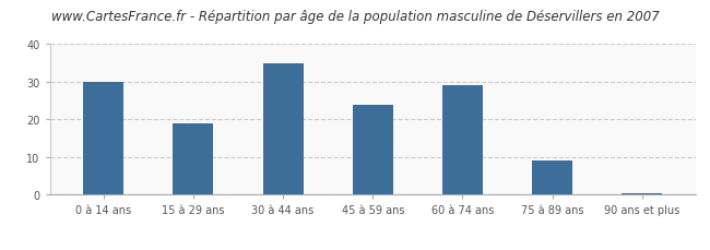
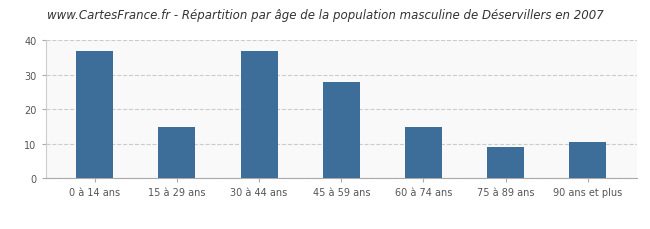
0 à 14 ans: 30.0 -> 37.0
15 à 29 ans: 19.0 -> 15.0
30 à 44 ans: 35.0 -> 37.0
45 à 59 ans: 24.0 -> 28.0
60 à 74 ans: 29.0 -> 15.0
90 ans et plus: 0.5 -> 10.5
